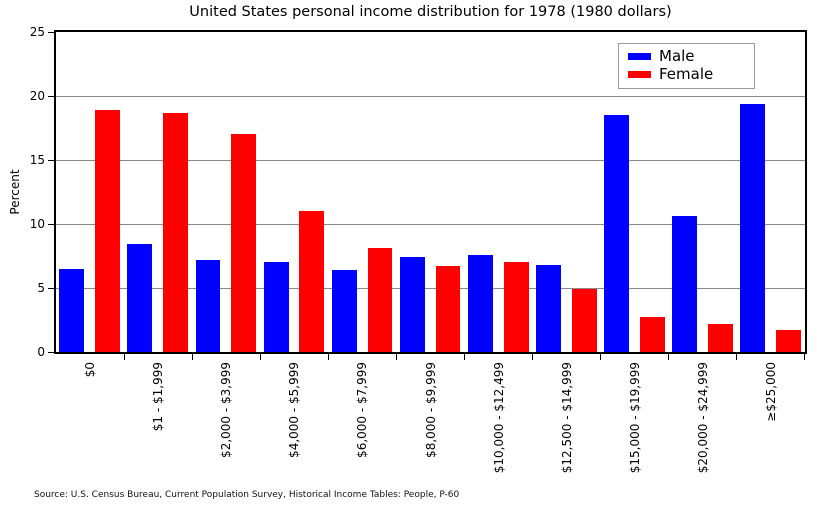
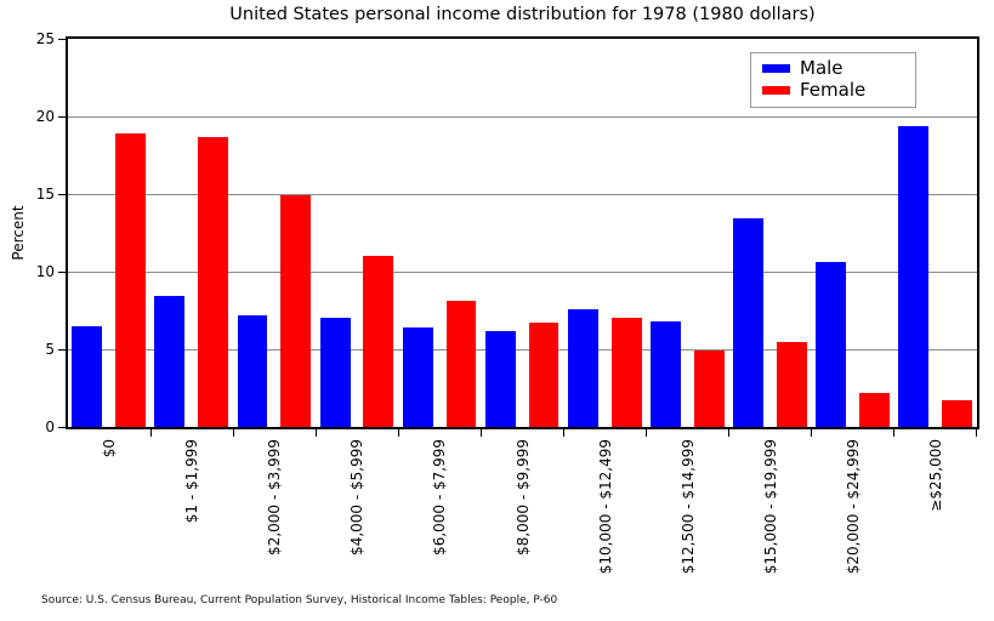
Female/$2,000 - $3,999: 17.0 -> 14.9
Male/$8,000 - $9,999: 7.4 -> 6.2
Male/$15,000 - $19,999: 18.5 -> 13.4
Female/$15,000 - $19,999: 2.7 -> 5.5
